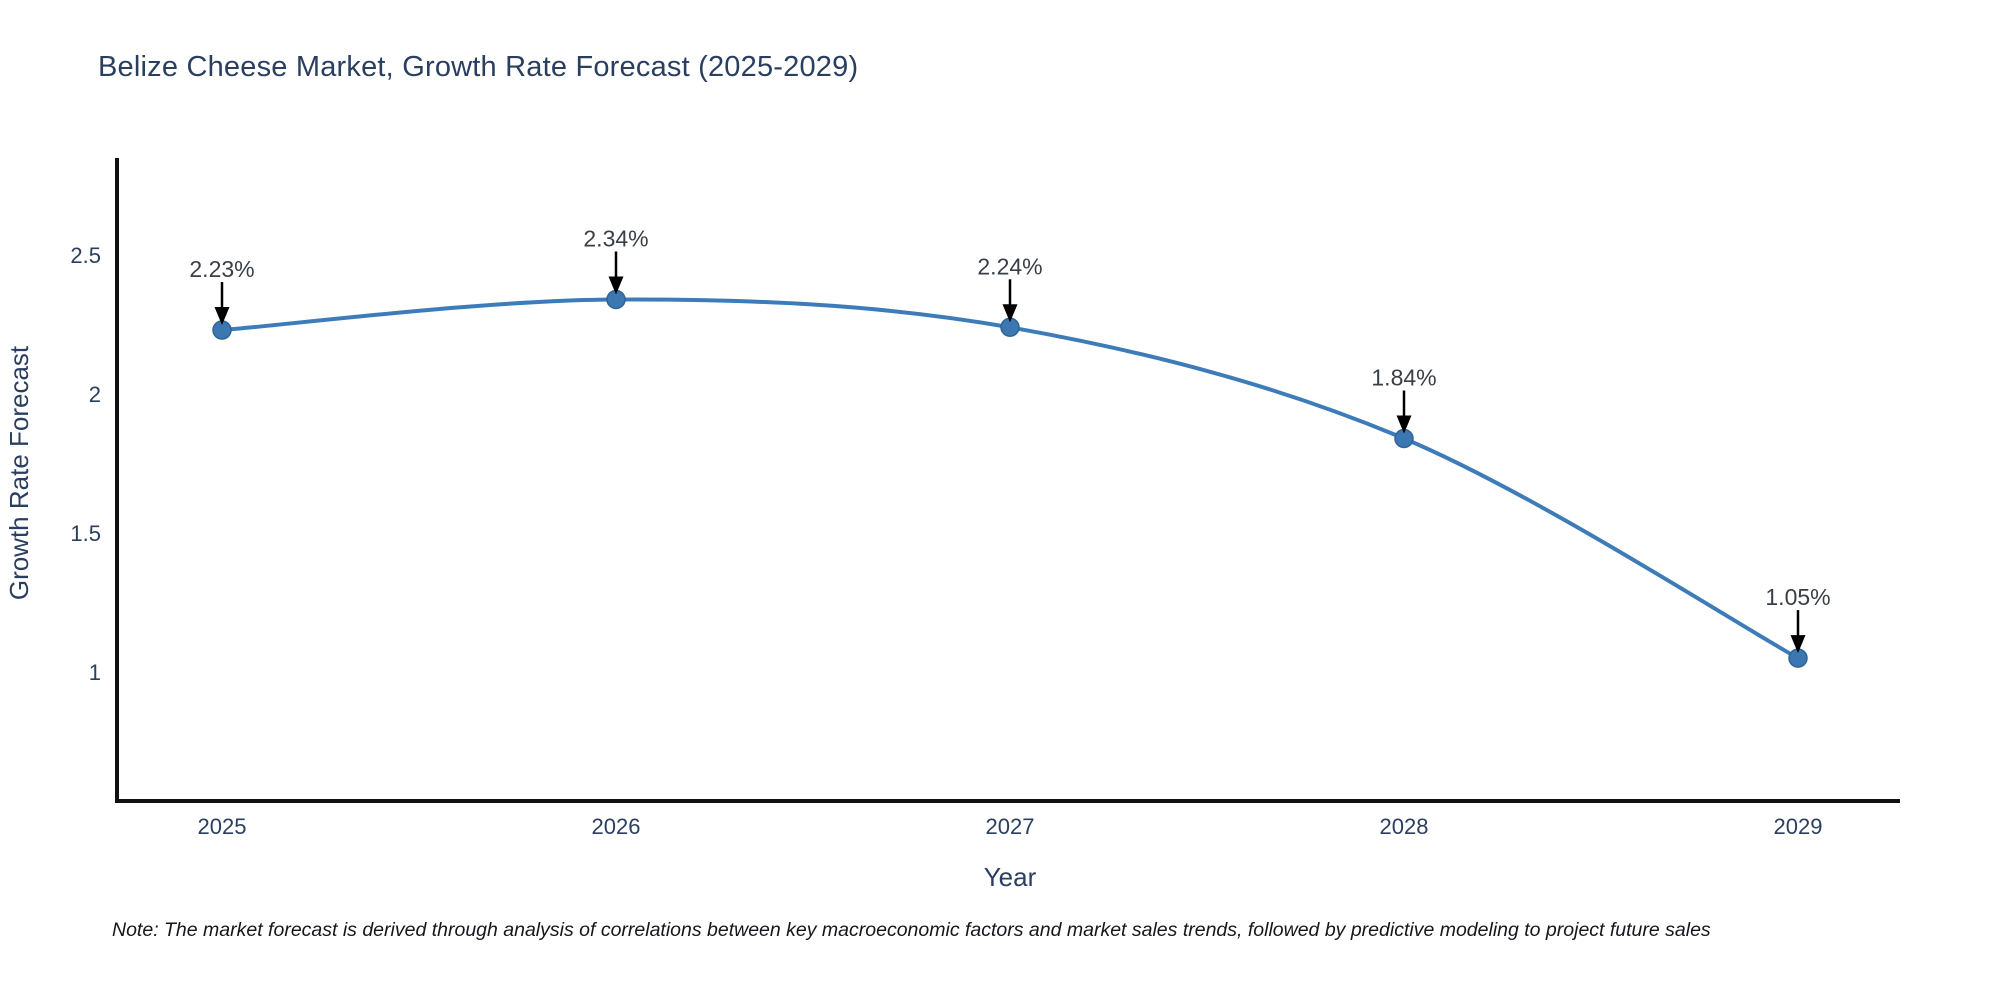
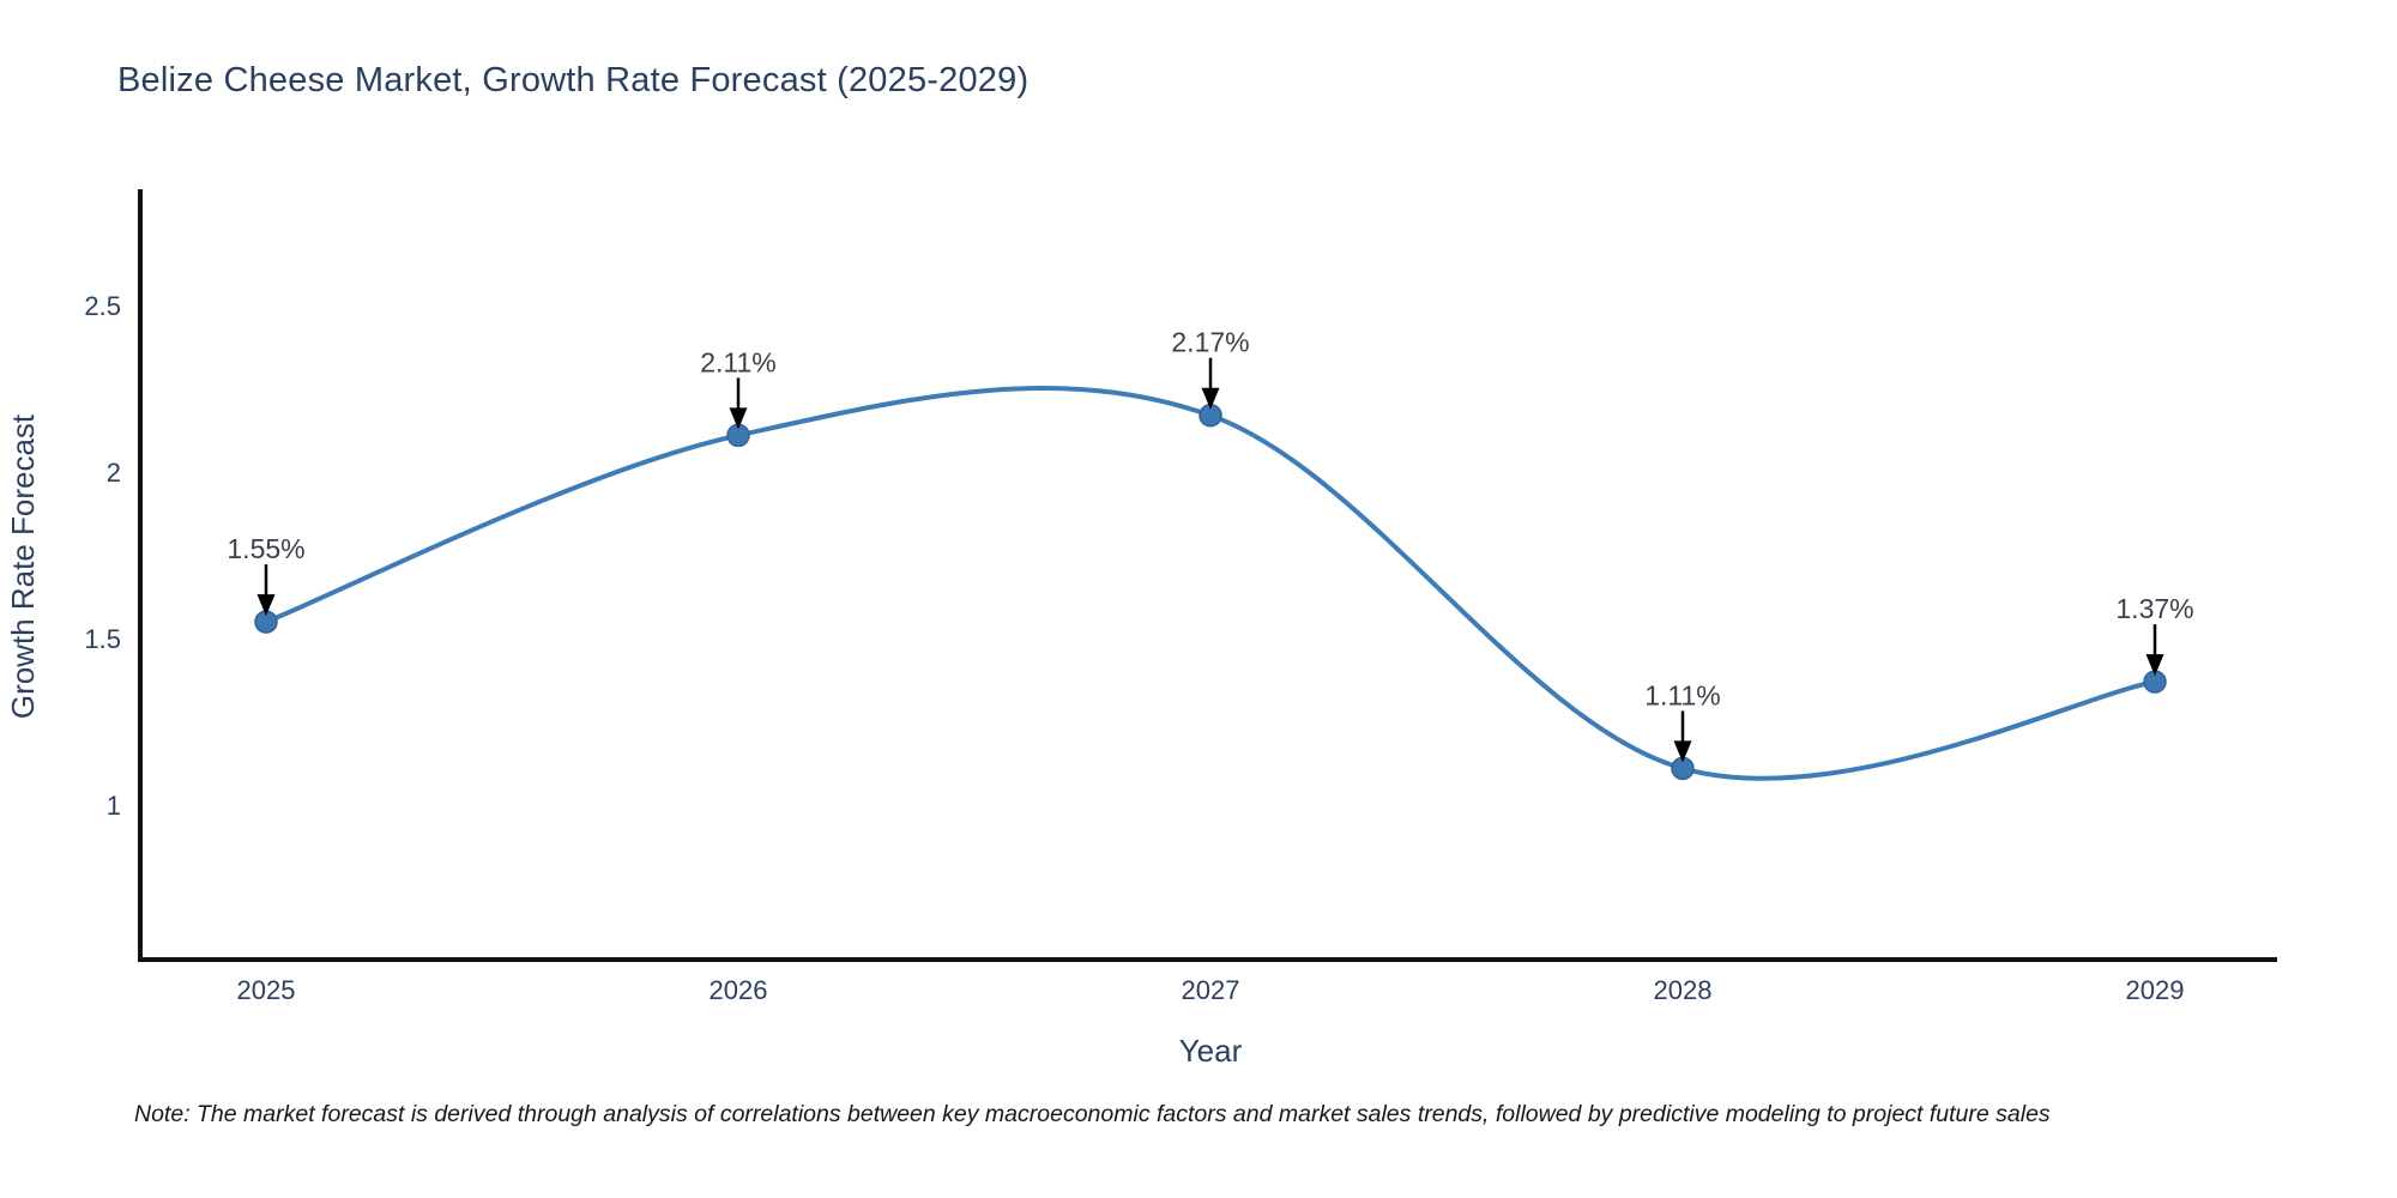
2025: 2.23% -> 1.55%
2026: 2.34% -> 2.11%
2027: 2.24% -> 2.17%
2028: 1.84% -> 1.11%
2029: 1.05% -> 1.37%
